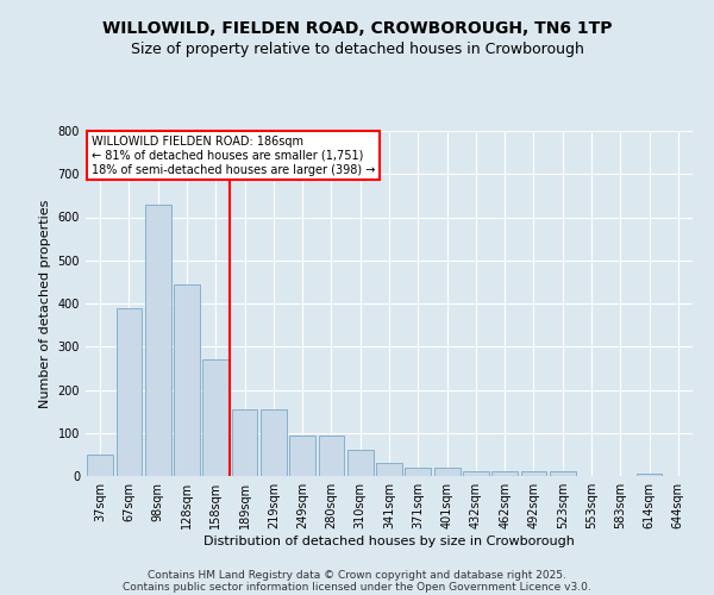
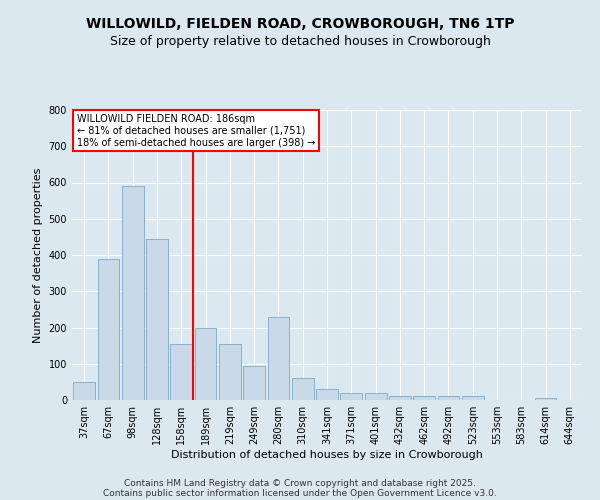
98sqm: 630 -> 590
158sqm: 270 -> 155
189sqm: 155 -> 200
280sqm: 95 -> 230
